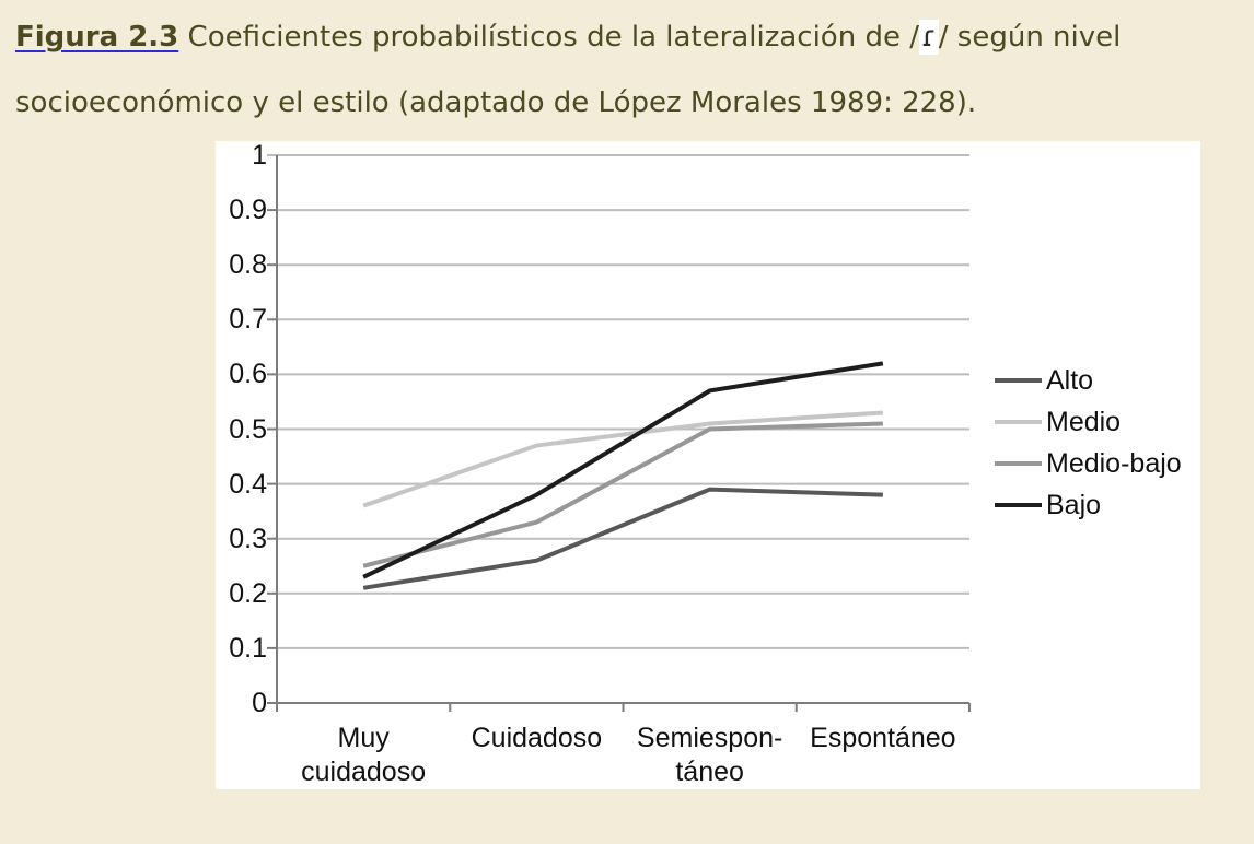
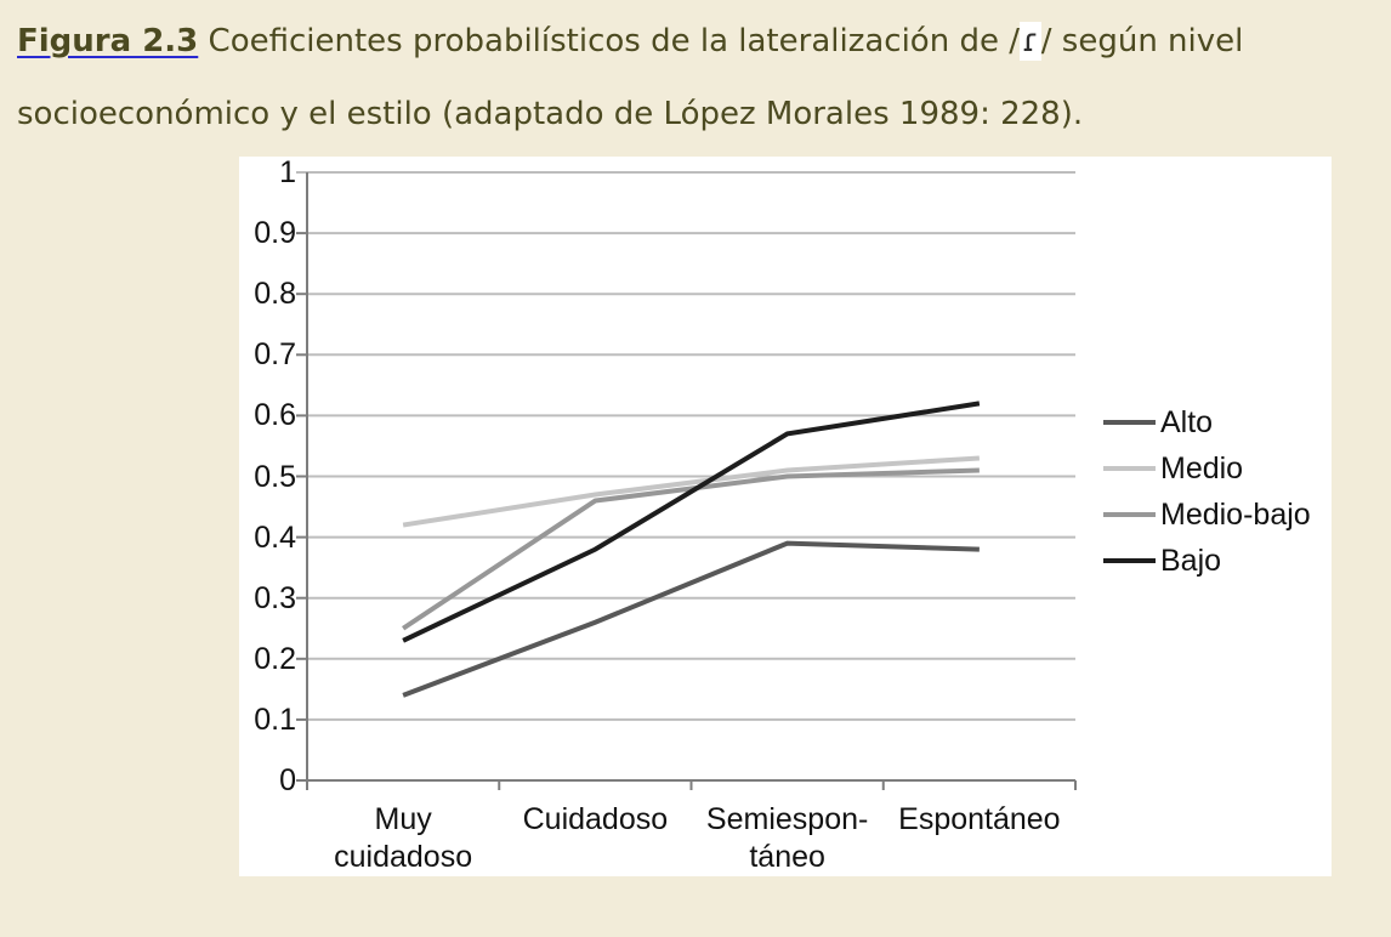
Alto/Muy cuidadoso: 0.21 -> 0.14
Medio/Muy cuidadoso: 0.36 -> 0.42
Medio-bajo/Cuidadoso: 0.33 -> 0.46
